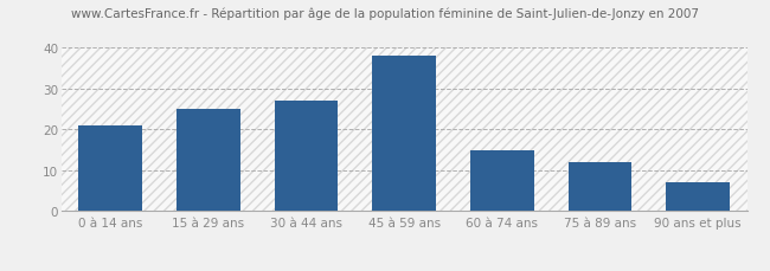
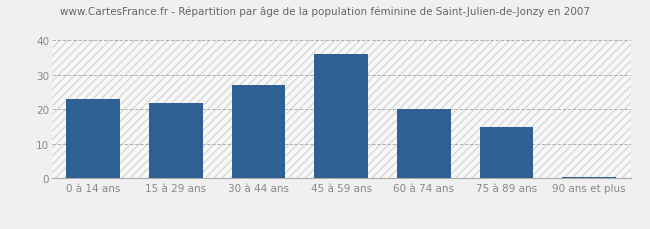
0 à 14 ans: 21.0 -> 23.0
15 à 29 ans: 25.0 -> 22.0
45 à 59 ans: 38.0 -> 36.0
60 à 74 ans: 15.0 -> 20.0
75 à 89 ans: 12.0 -> 15.0
90 ans et plus: 7.0 -> 0.5
